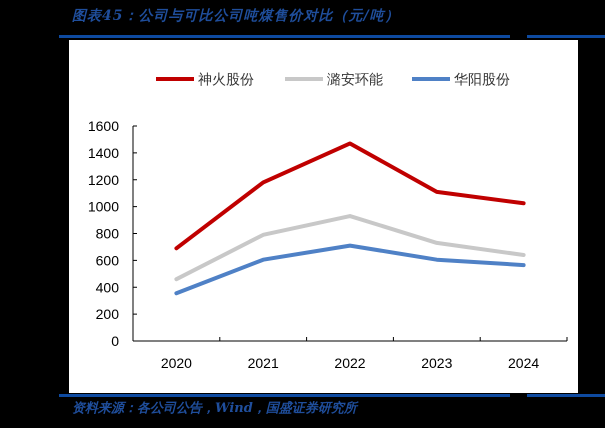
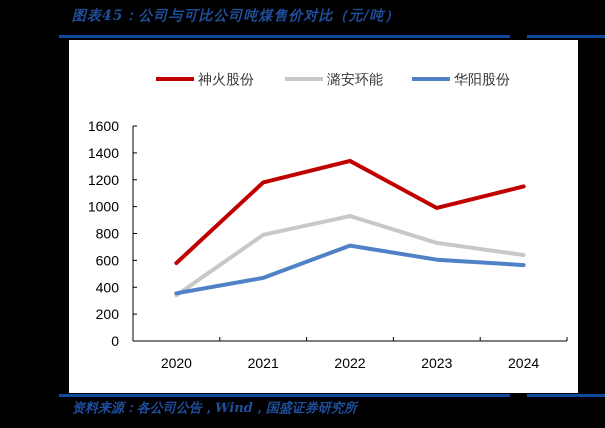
神火股份/2020: 690 -> 580
潞安环能/2020: 460 -> 340
华阳股份/2021: 600 -> 470
神火股份/2022: 1470 -> 1340
神火股份/2023: 1110 -> 990
神火股份/2024: 1020 -> 1150
